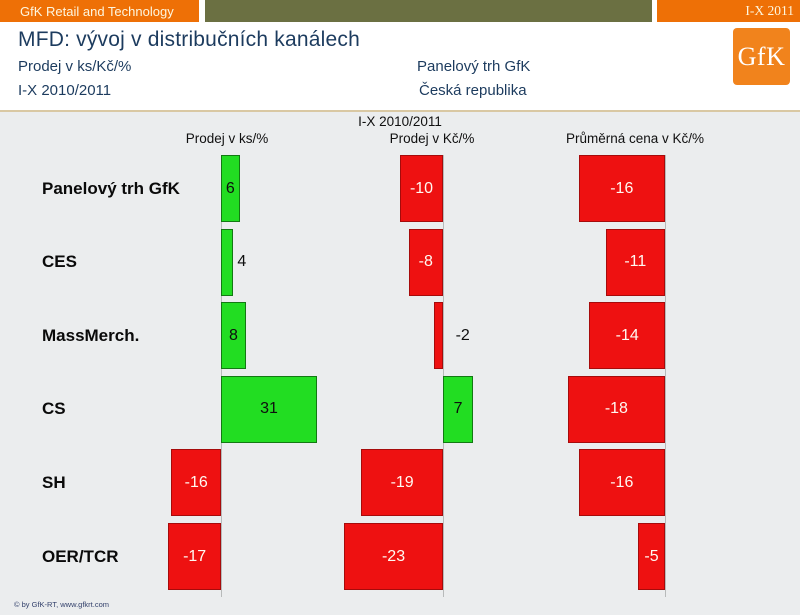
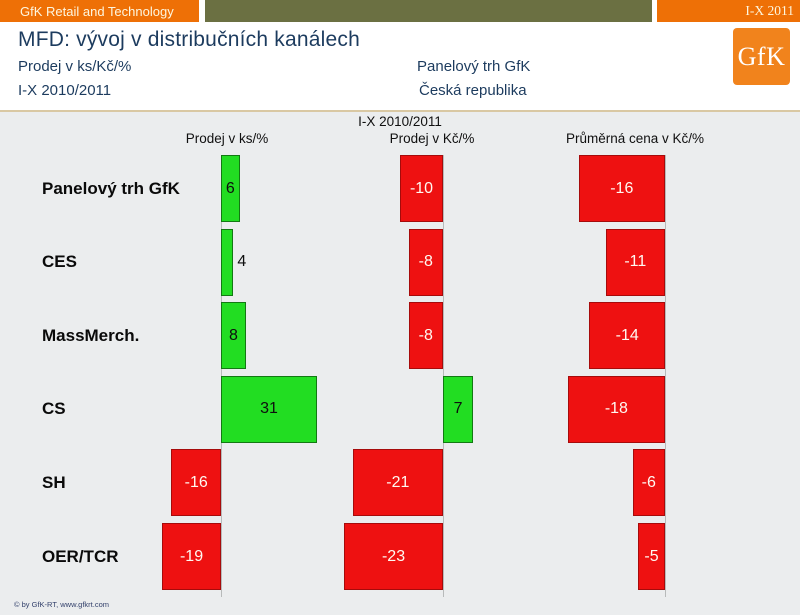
Prodej v Kč/%/MassMerch.: -2 -> -8
Prodej v Kč/%/SH: -19 -> -21
Průměrná cena v Kč/%/SH: -16 -> -6
Prodej v ks/%/OER/TCR: -17 -> -19
